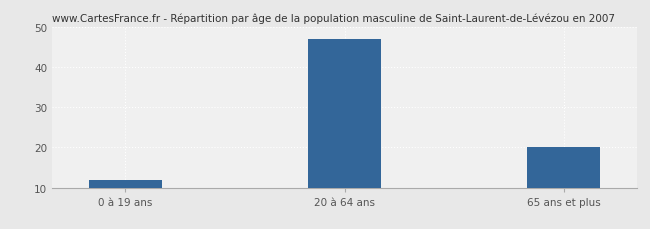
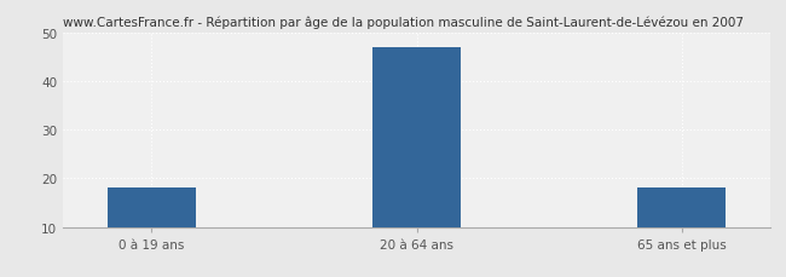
0 à 19 ans: 12 -> 18
65 ans et plus: 20 -> 18
